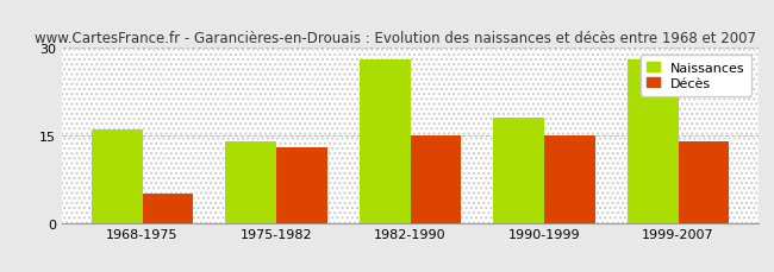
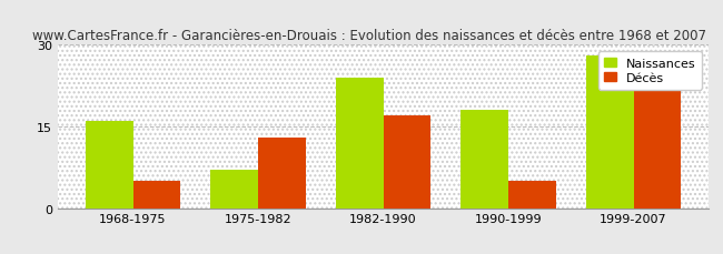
Naissances/1975-1982: 14 -> 7
Naissances/1982-1990: 28 -> 24
Décès/1982-1990: 15 -> 17
Décès/1990-1999: 15 -> 5
Décès/1999-2007: 14 -> 22
